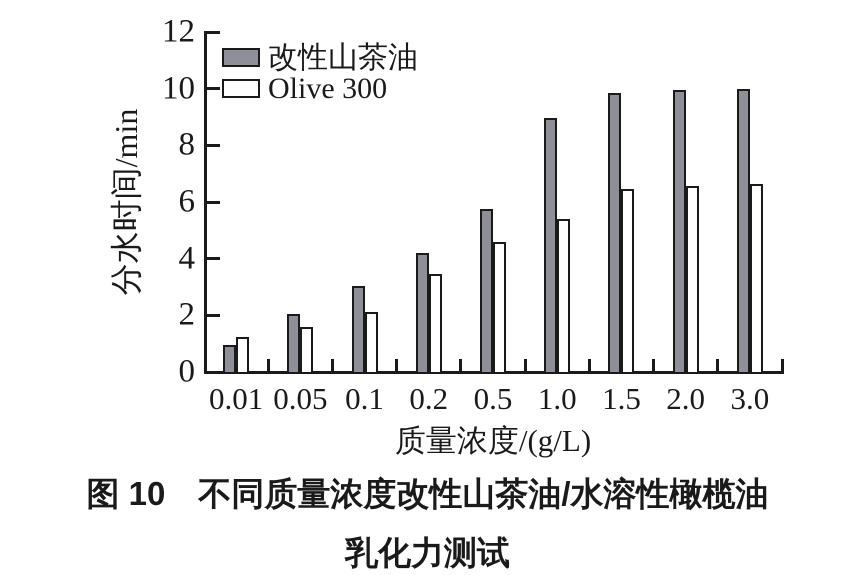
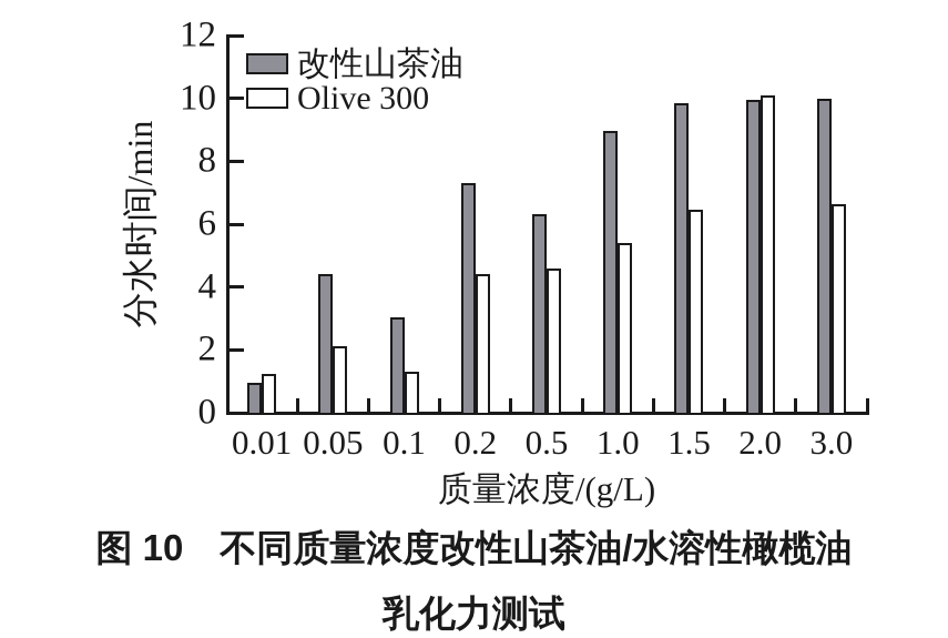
改性山茶油/0.05: 2.0 -> 4.4
Olive 300/0.05: 1.6 -> 2.1
Olive 300/0.1: 2.1 -> 1.3
改性山茶油/0.2: 4.2 -> 7.3
Olive 300/0.2: 3.5 -> 4.4
改性山茶油/0.5: 5.8 -> 6.3
Olive 300/2.0: 6.5 -> 10.1
